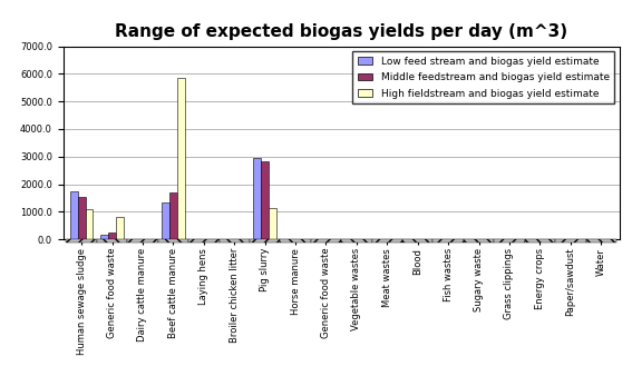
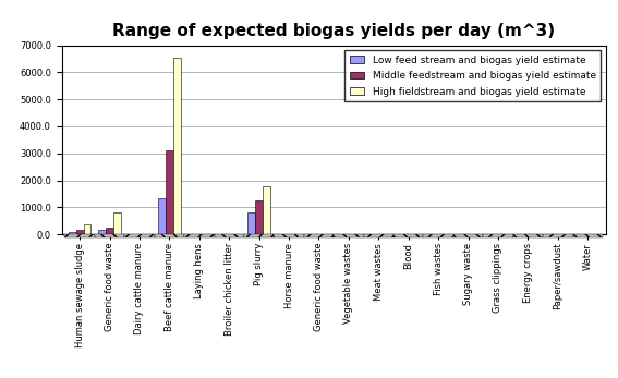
Low feed stream and biogas yield estimate/Human sewage sludge: 1750 -> 100
Middle feedstream and biogas yield estimate/Human sewage sludge: 1550 -> 150
High fieldstream and biogas yield estimate/Human sewage sludge: 1100 -> 350
Middle feedstream and biogas yield estimate/Beef cattle manure: 1700 -> 3100
High fieldstream and biogas yield estimate/Beef cattle manure: 5850 -> 6550
Low feed stream and biogas yield estimate/Pig slurry: 2950 -> 800
Middle feedstream and biogas yield estimate/Pig slurry: 2850 -> 1250
High fieldstream and biogas yield estimate/Pig slurry: 1150 -> 1800
